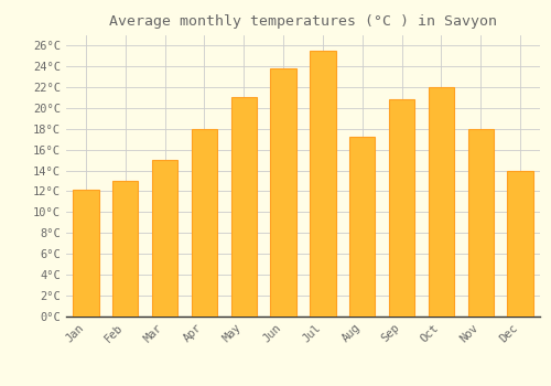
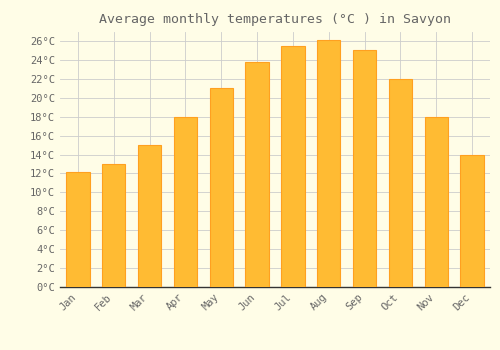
Aug: 17.2°C -> 26.1°C
Sep: 20.8°C -> 25.0°C
